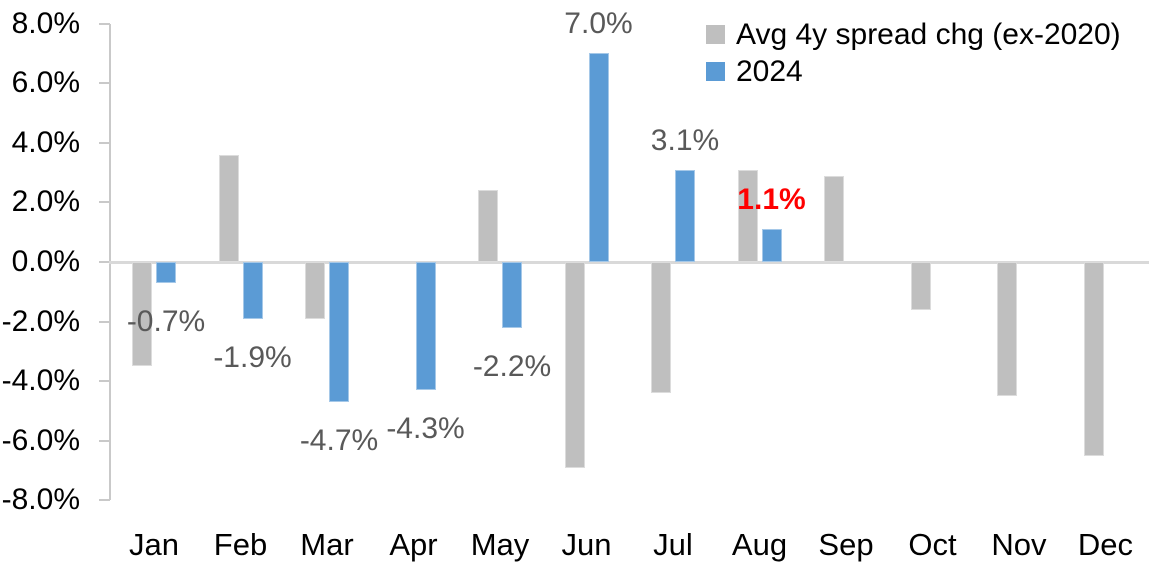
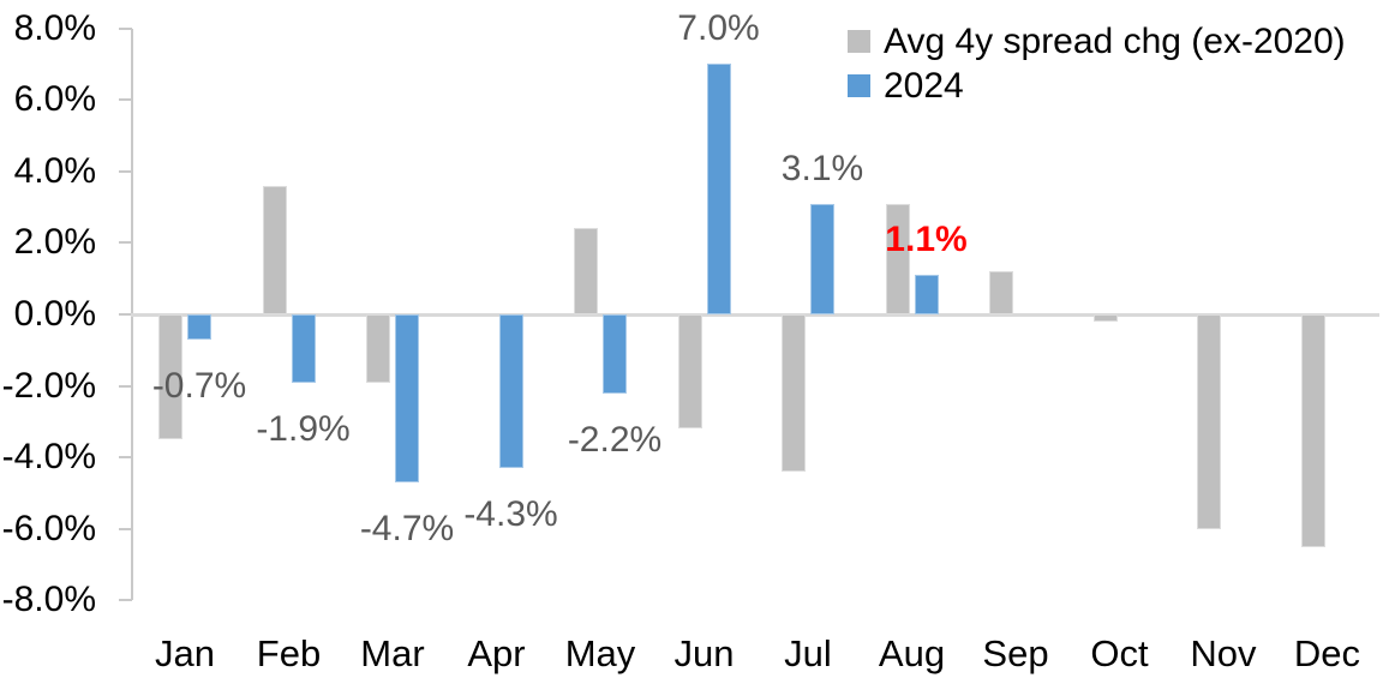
Avg 4y spread chg (ex-2020)/Jun: -6.9% -> -3.2%
Avg 4y spread chg (ex-2020)/Sep: 2.9% -> 1.2%
Avg 4y spread chg (ex-2020)/Oct: -1.6% -> -0.2%
Avg 4y spread chg (ex-2020)/Nov: -4.5% -> -6.0%
